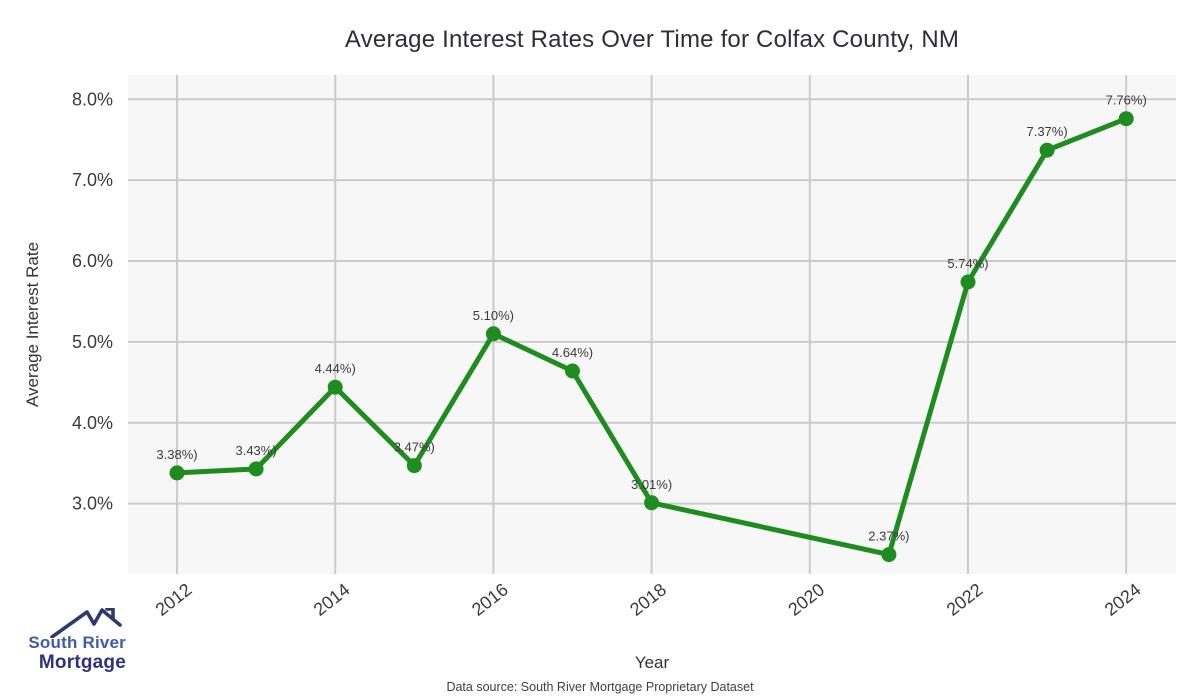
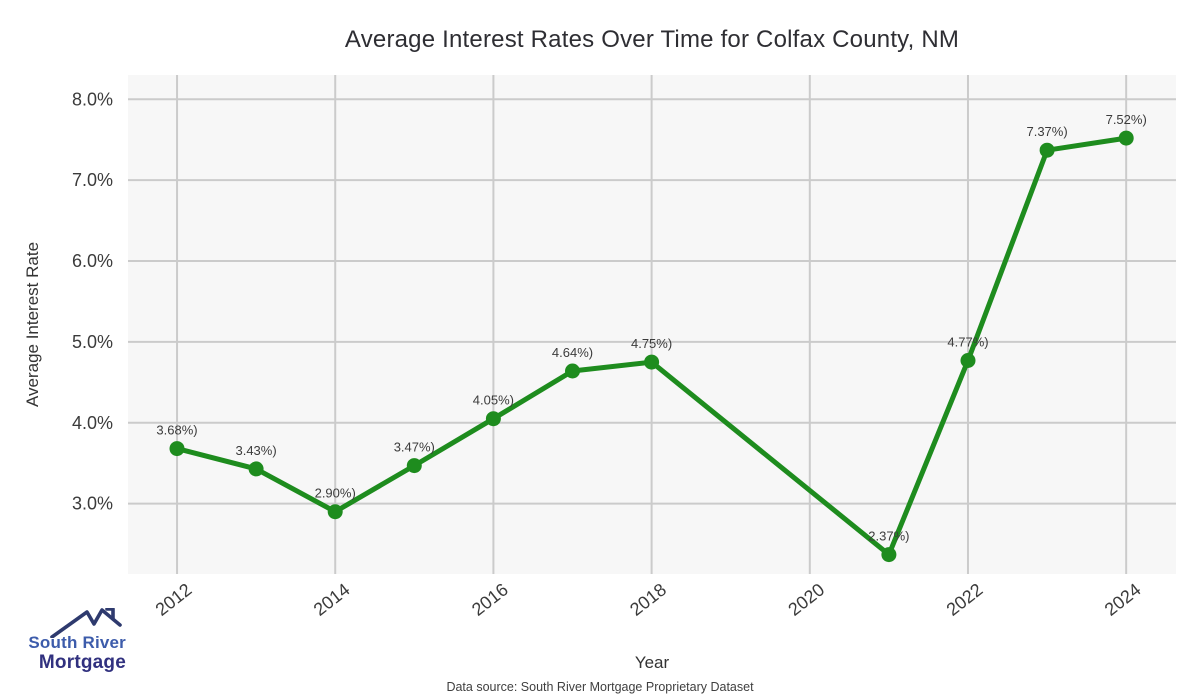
2012: 3.38% -> 3.68%
2014: 4.44% -> 2.90%
2016: 5.10% -> 4.05%
2018: 3.01% -> 4.75%
2022: 5.74% -> 4.77%
2024: 7.76% -> 7.52%
